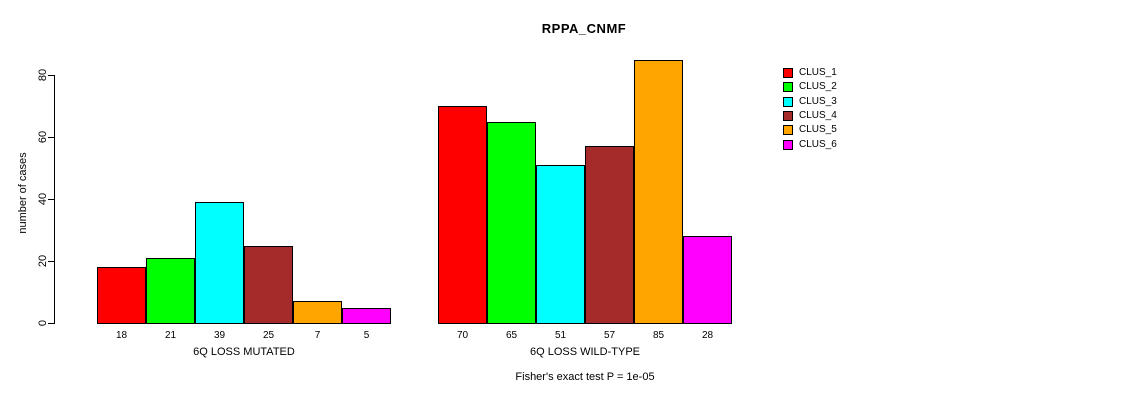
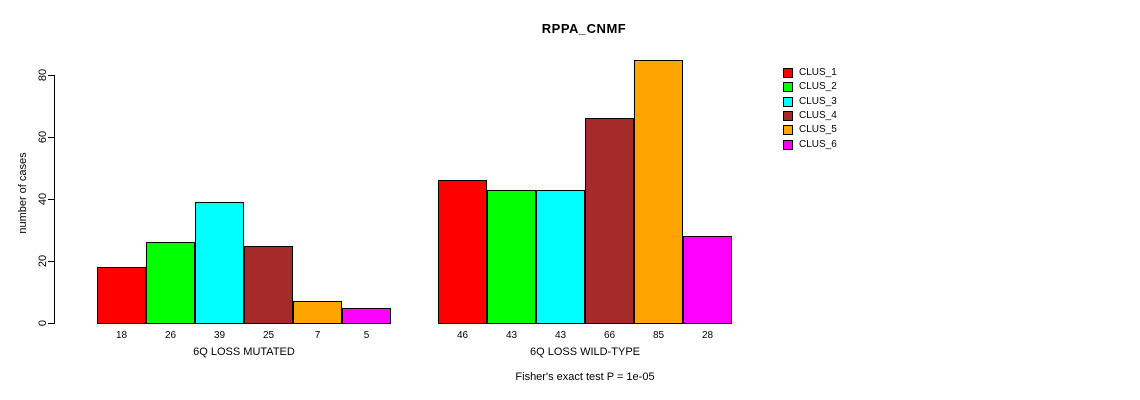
CLUS_2/6Q LOSS MUTATED: 21 -> 26
CLUS_1/6Q LOSS WILD-TYPE: 70 -> 46
CLUS_2/6Q LOSS WILD-TYPE: 65 -> 43
CLUS_3/6Q LOSS WILD-TYPE: 51 -> 43
CLUS_4/6Q LOSS WILD-TYPE: 57 -> 66
